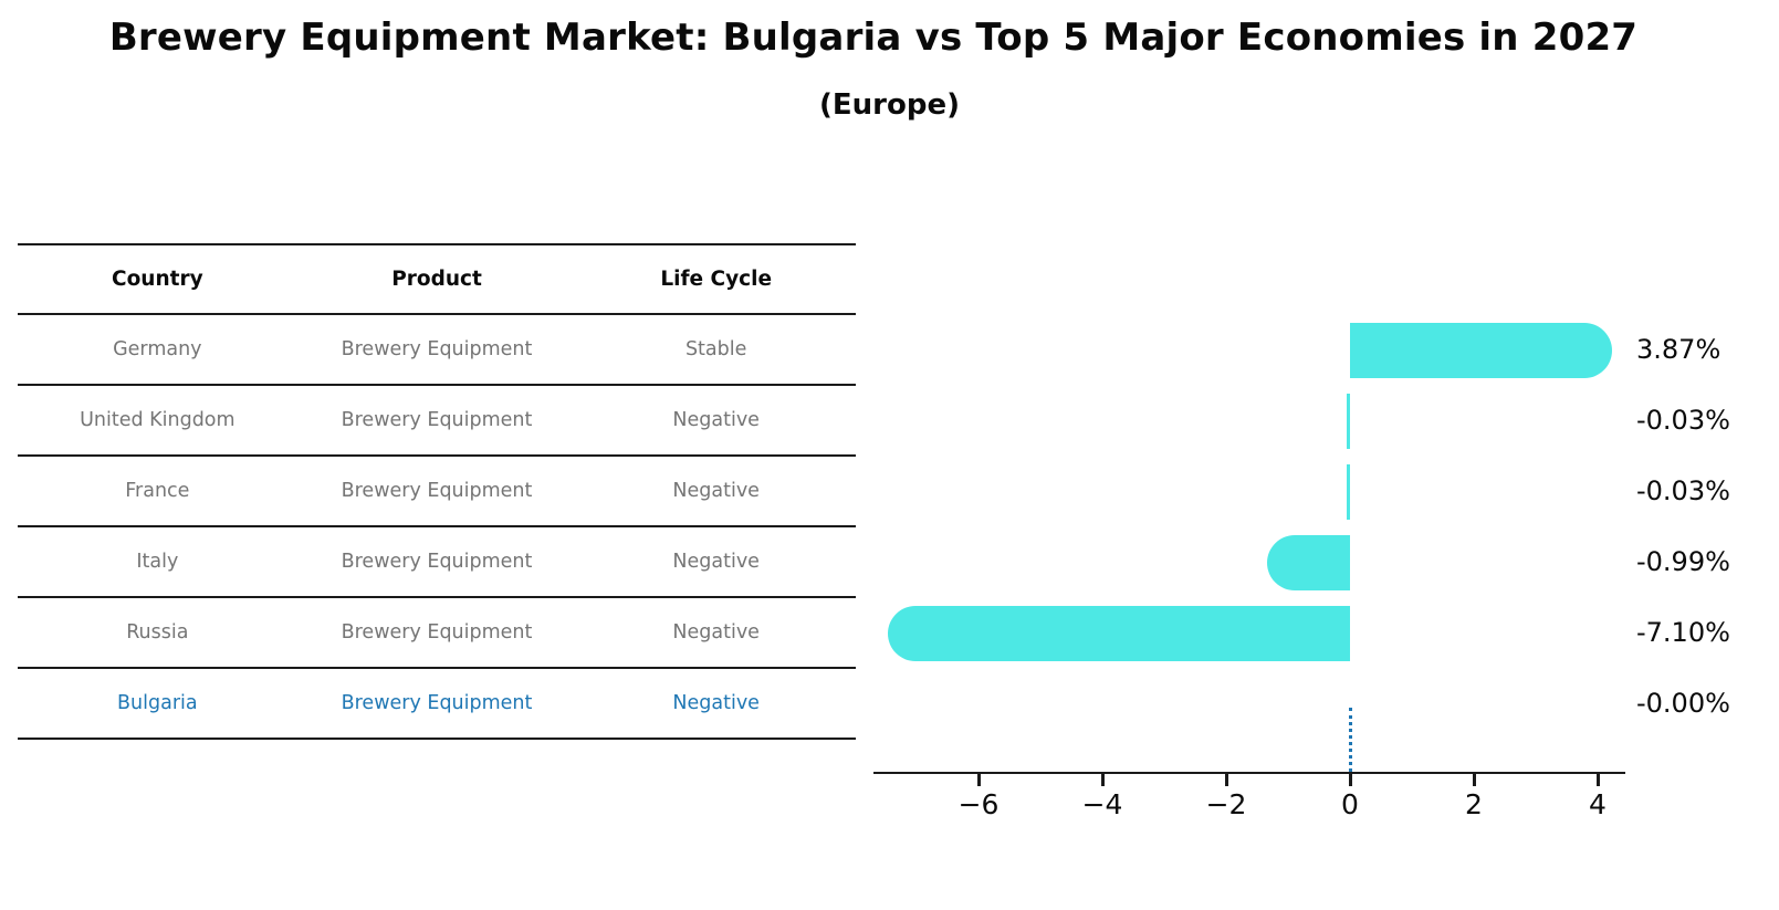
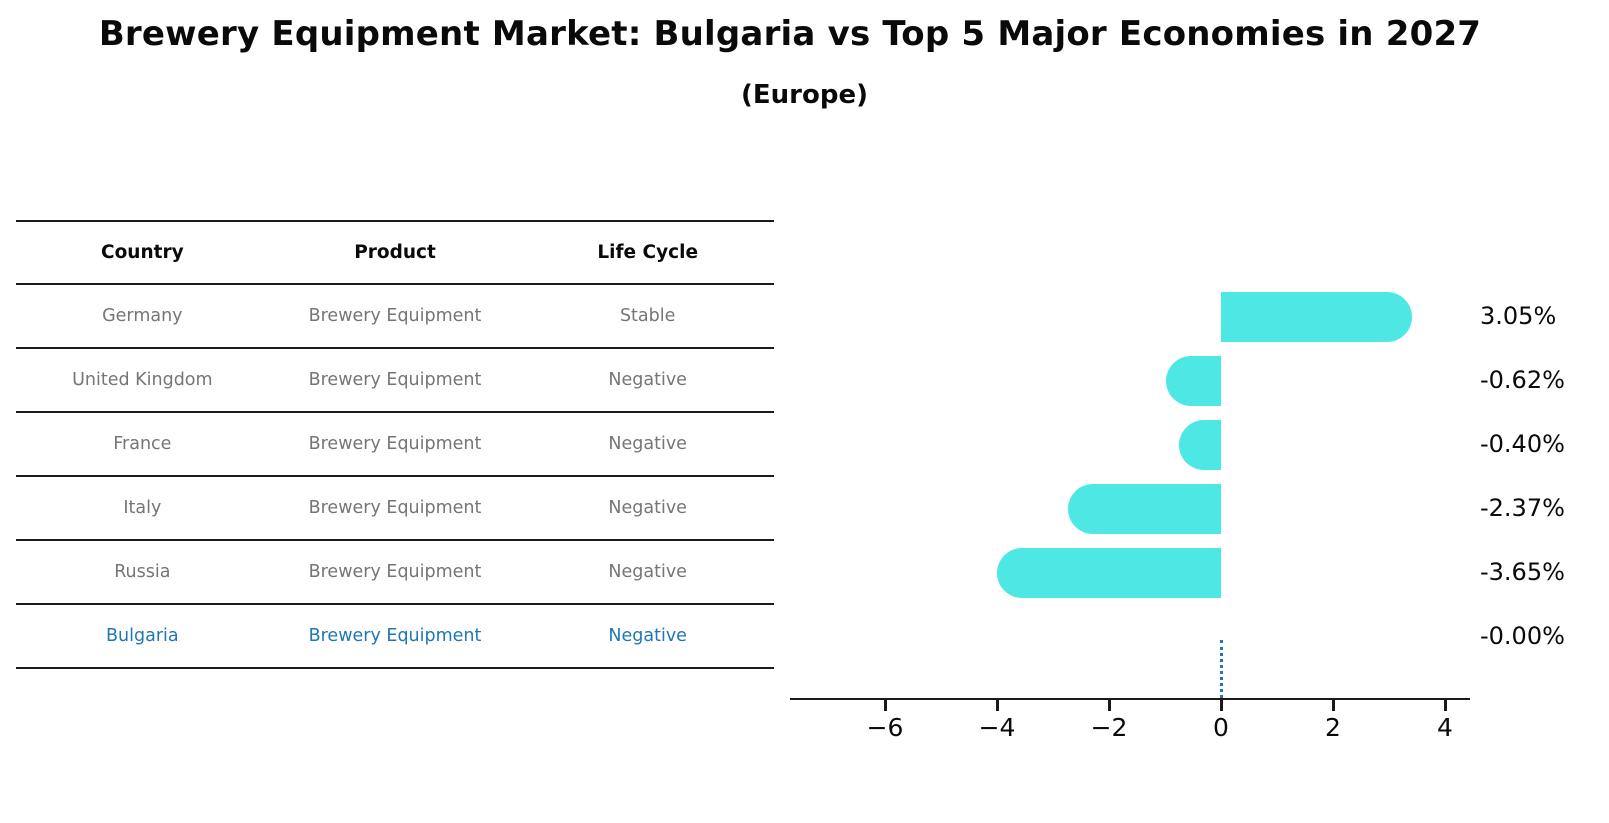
Germany: 3.87% -> 3.05%
United Kingdom: -0.03% -> -0.62%
France: -0.03% -> -0.40%
Italy: -0.99% -> -2.37%
Russia: -7.10% -> -3.65%
